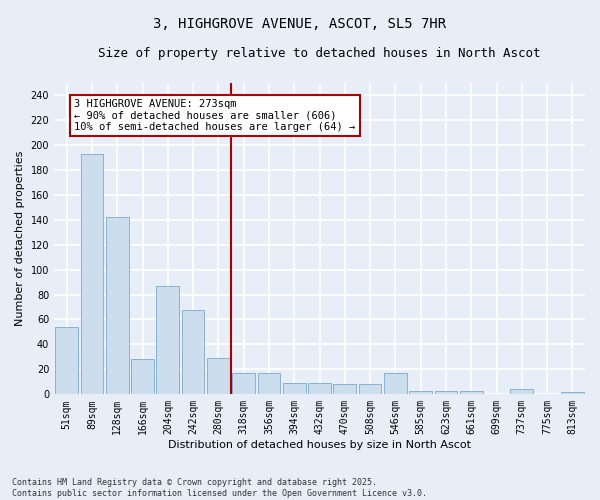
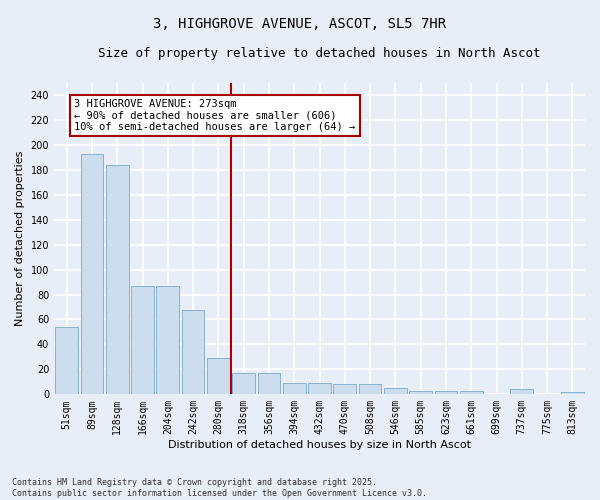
128sqm: 142 -> 184
166sqm: 28 -> 87
546sqm: 17 -> 5
